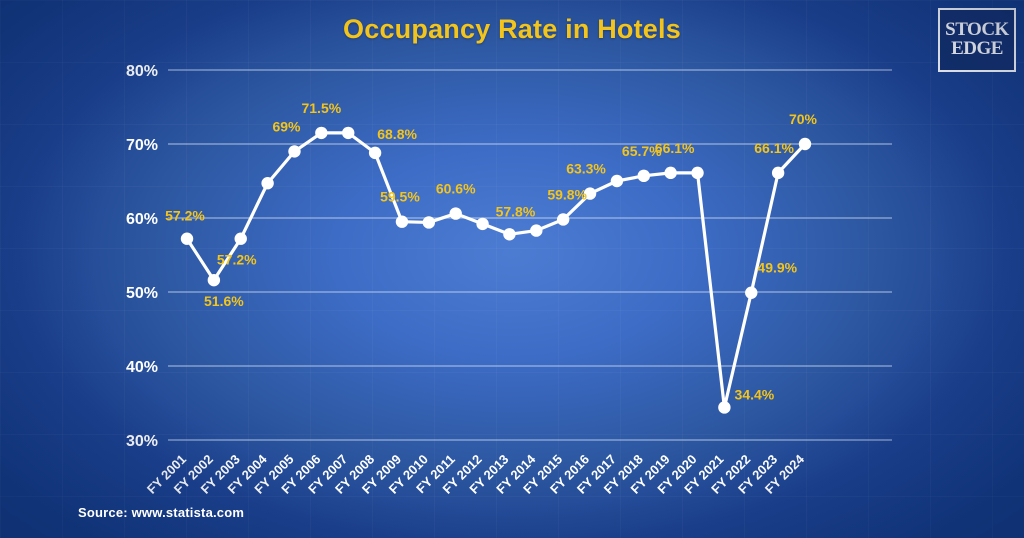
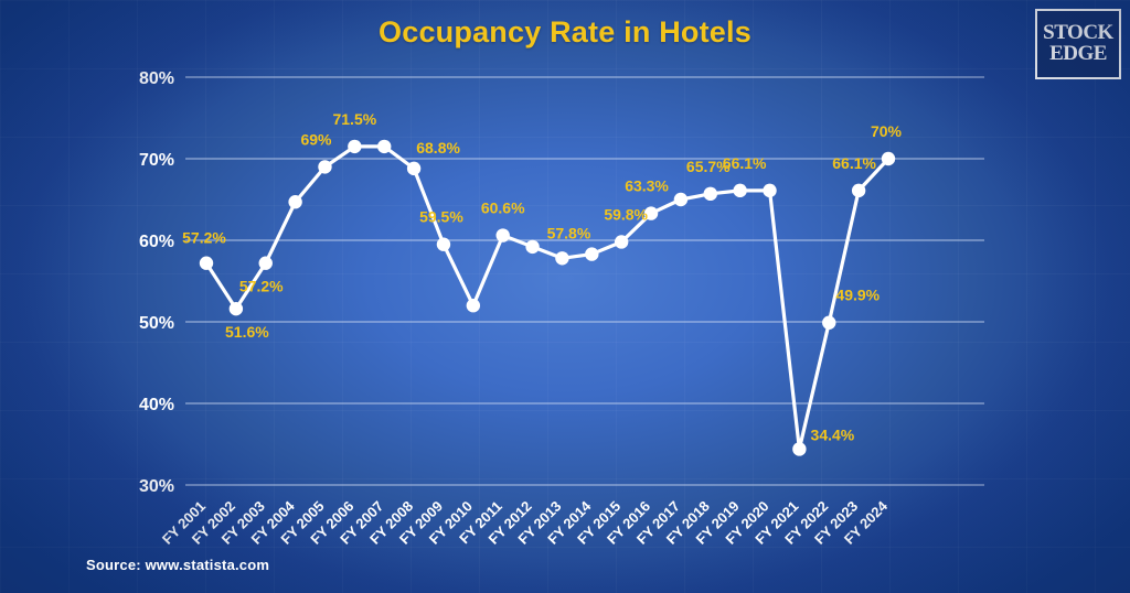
FY 2010: 59% -> 52%
